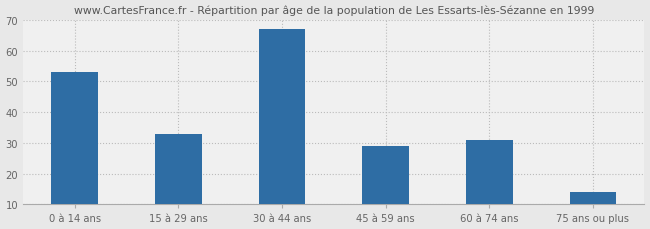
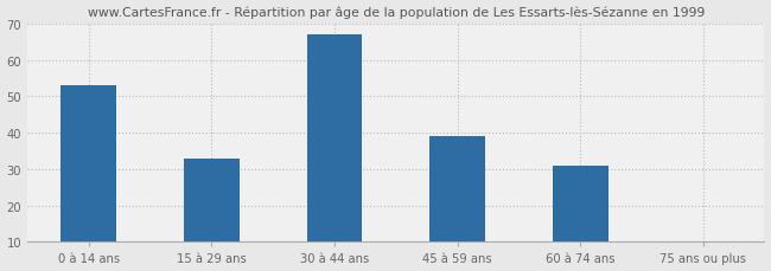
45 à 59 ans: 29 -> 39
75 ans ou plus: 14 -> 10
